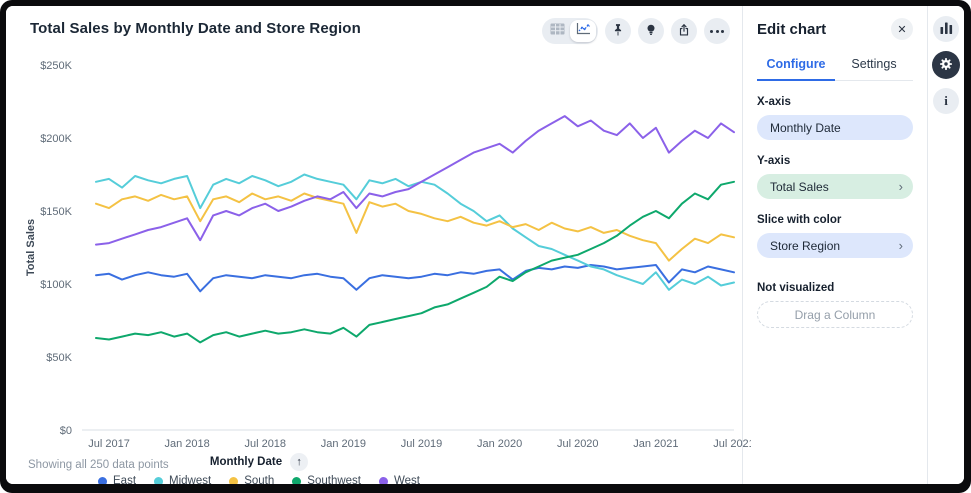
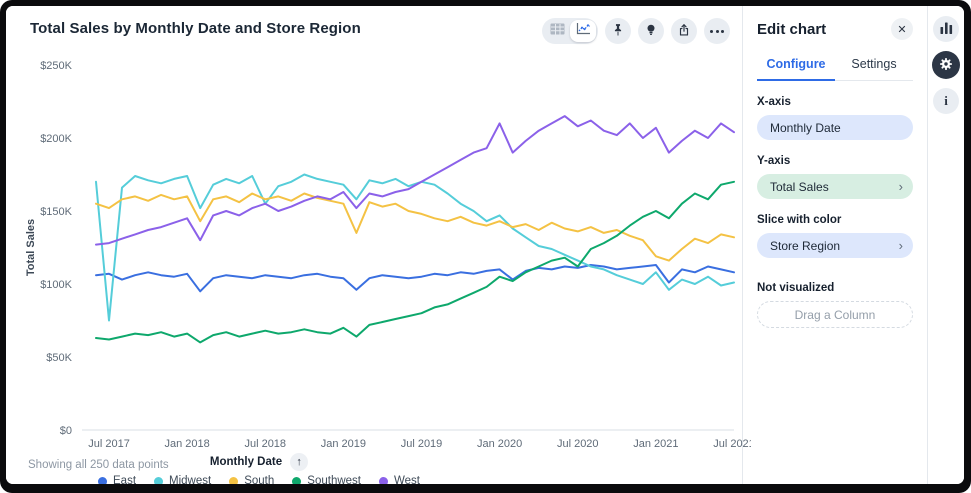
Midwest/Jul 2017: $172K -> $75K
Midwest/Jul 2018: $171K -> $155K
West/Jan 2020: $196K -> $210K
Southwest/Jul 2020: $120K -> $112K
South/Jan 2021: $128K -> $119K
